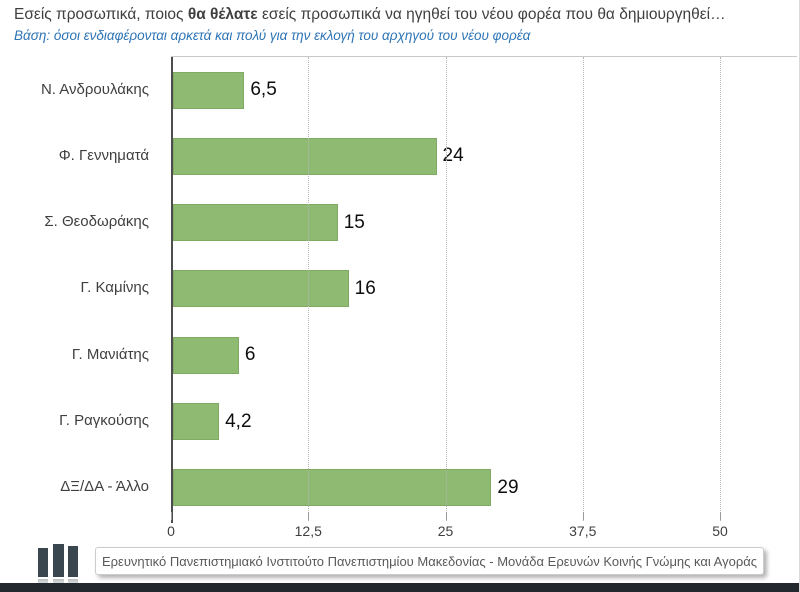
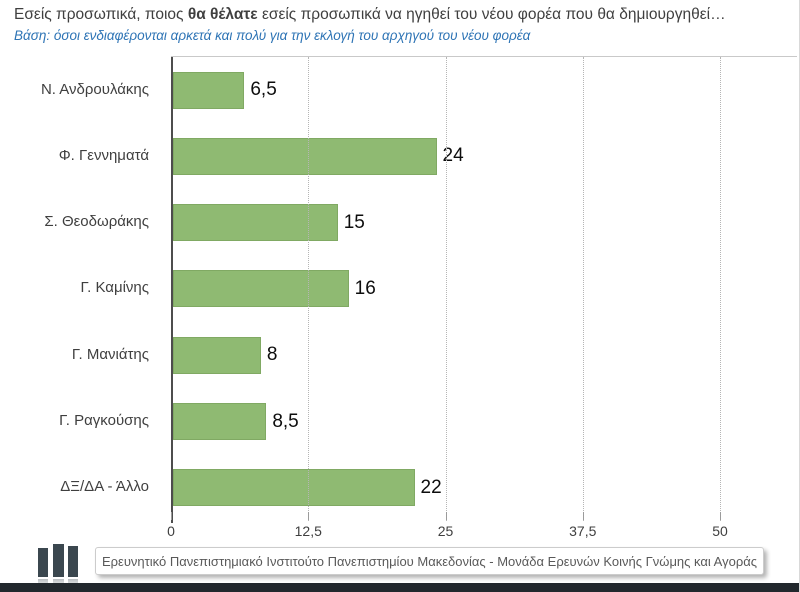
Γ. Μανιάτης: 6 -> 8
Γ. Ραγκούσης: 4,2 -> 8,5
ΔΞ/ΔΑ - Άλλο: 29 -> 22
